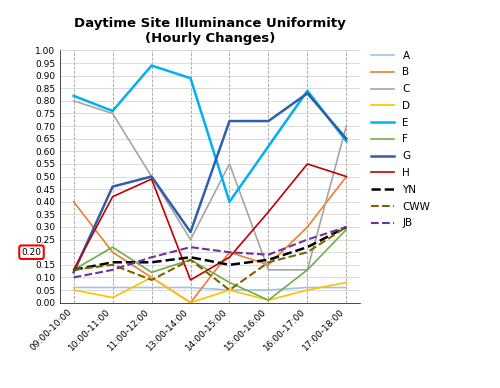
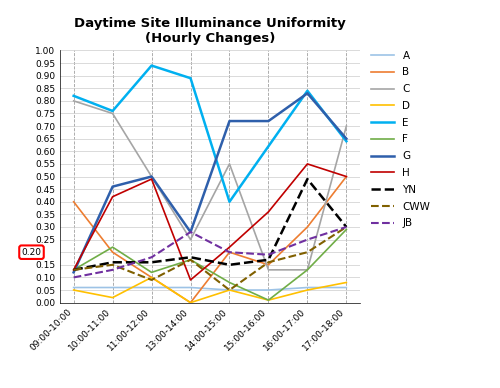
JB/13:00-14:00: 0.22 -> 0.28
H/14:00-15:00: 0.18 -> 0.22
YN/16:00-17:00: 0.22 -> 0.49
